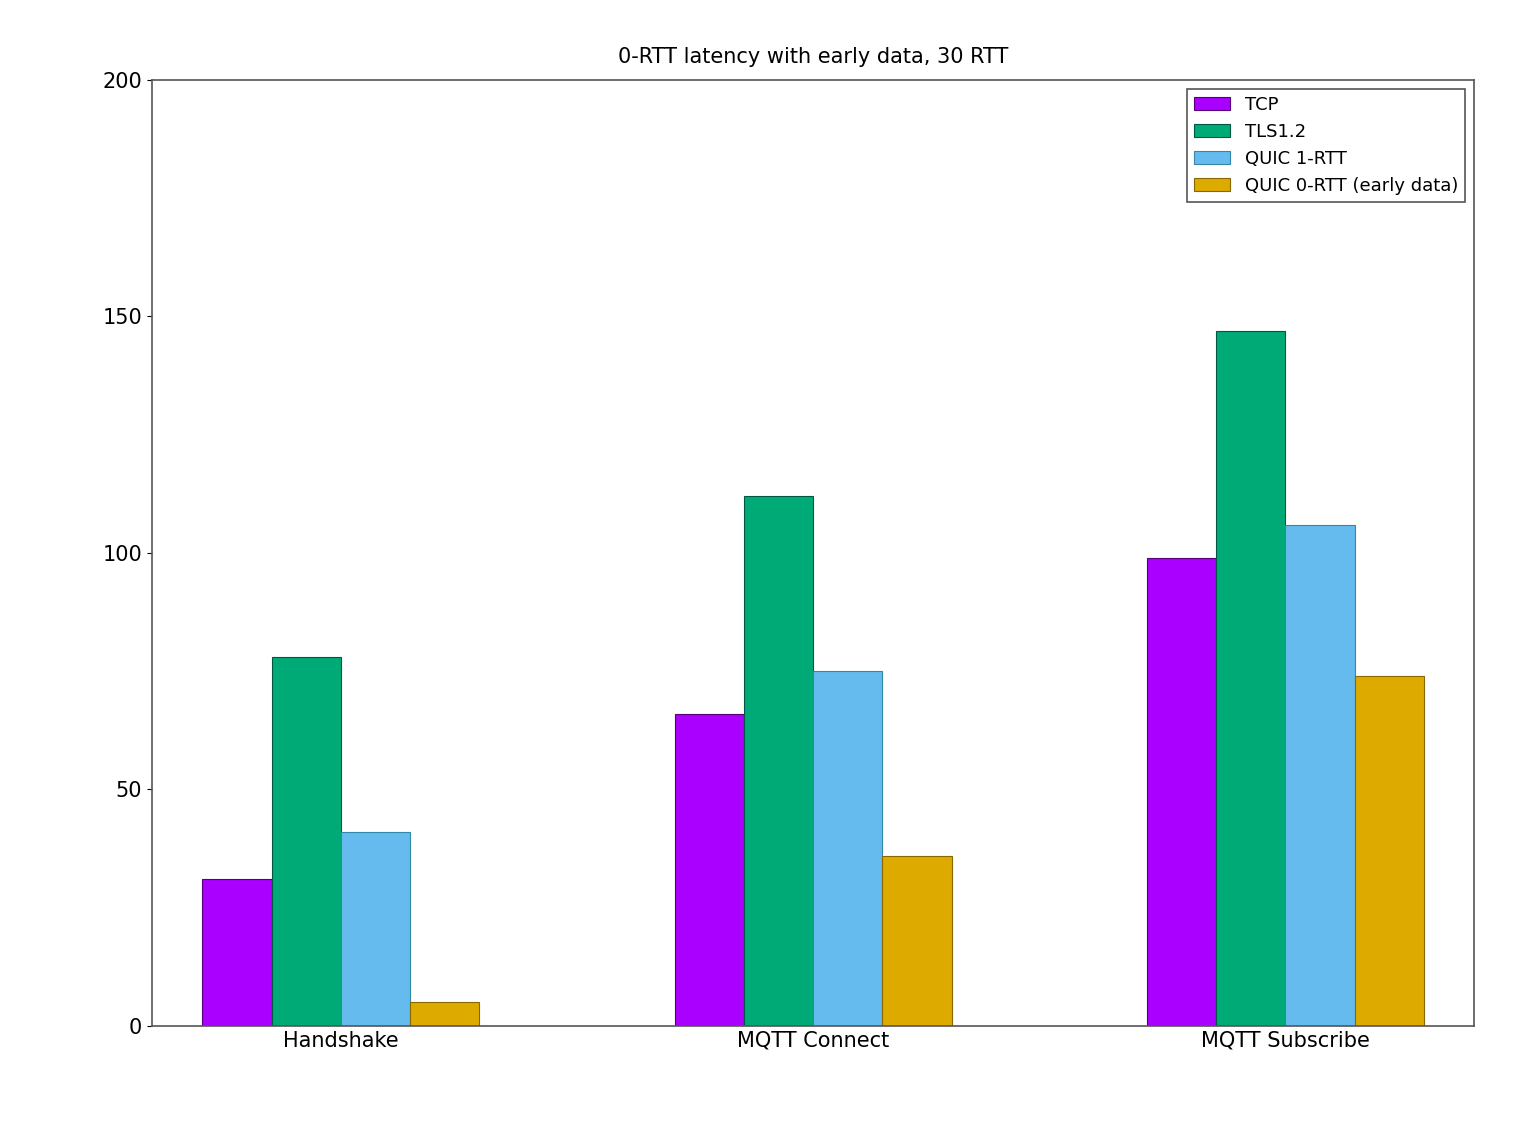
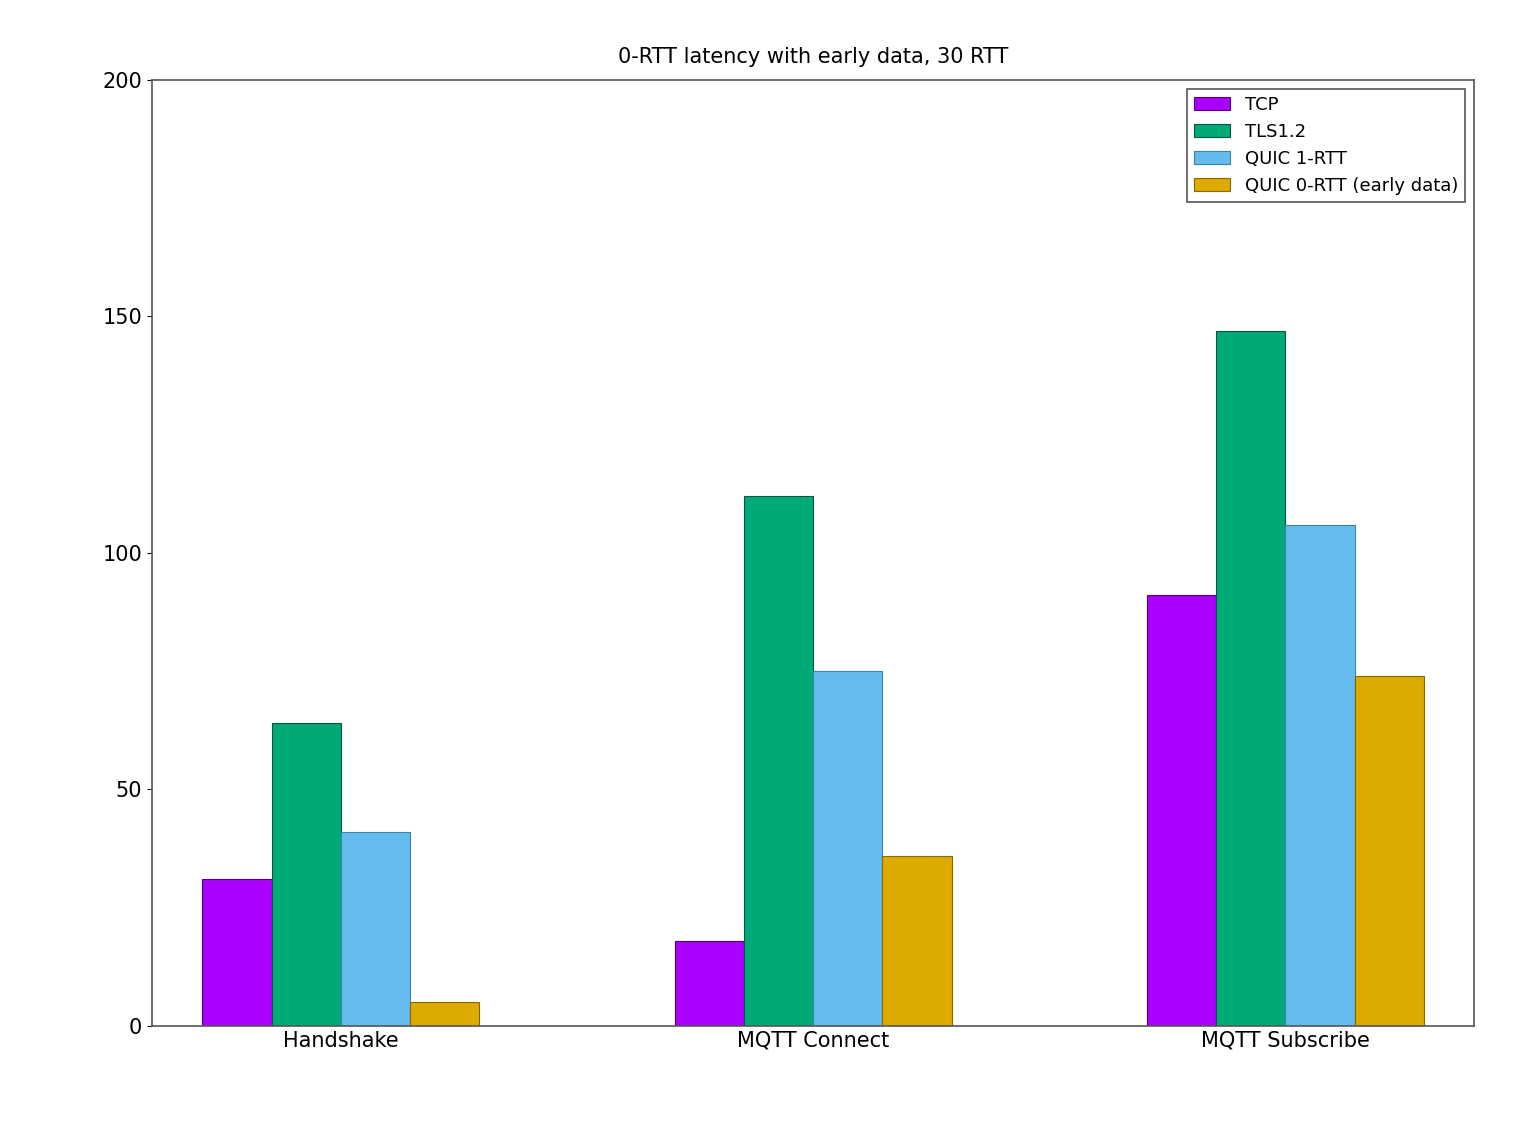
TLS1.2/Handshake: 78 -> 64
TCP/MQTT Connect: 66 -> 18
TCP/MQTT Subscribe: 99 -> 91
